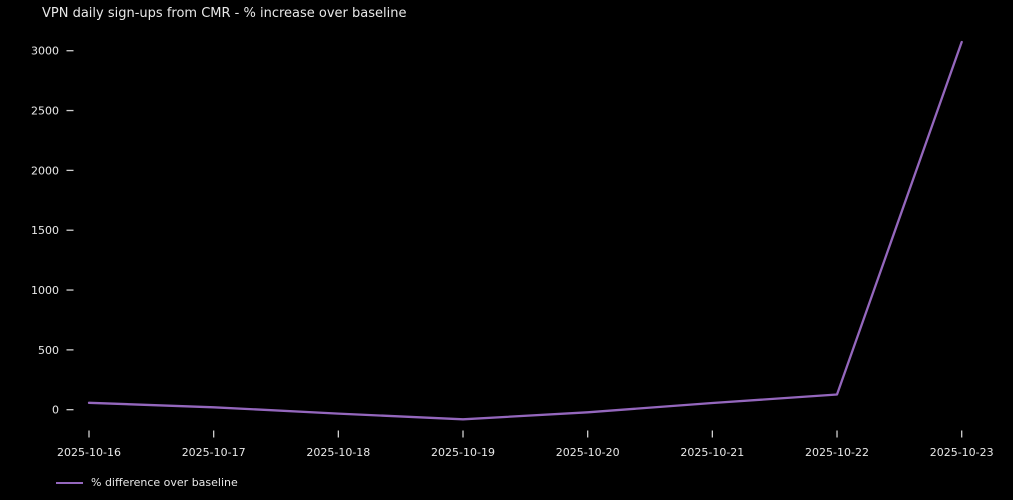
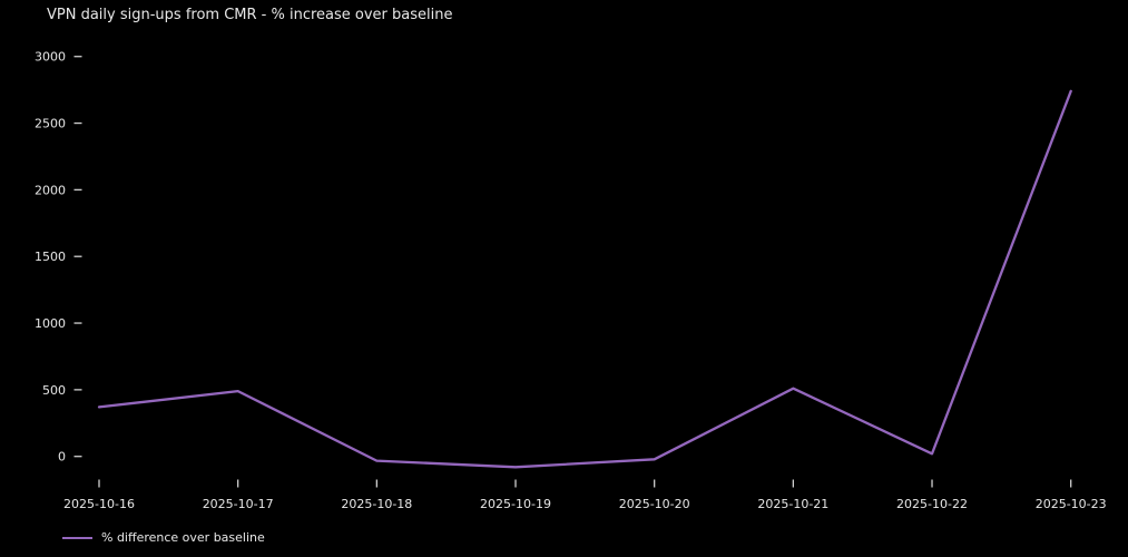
2025-10-16: 60 -> 370
2025-10-17: 20 -> 490
2025-10-21: 60 -> 510
2025-10-22: 130 -> 20
2025-10-23: 3070 -> 2740
